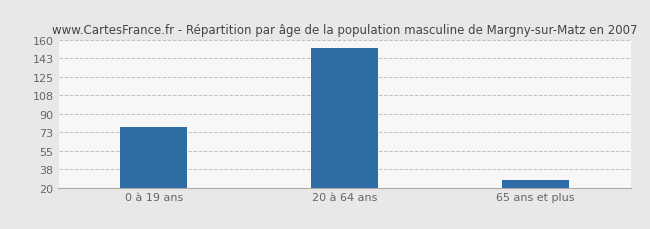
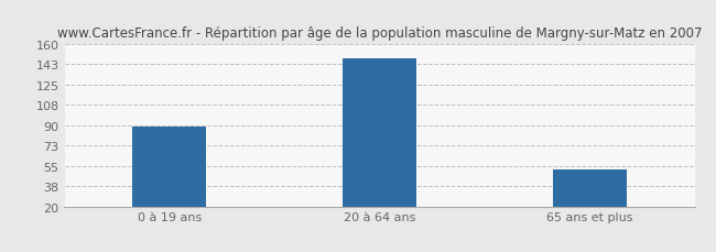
0 à 19 ans: 78 -> 89
20 à 64 ans: 153 -> 148
65 ans et plus: 27 -> 52
